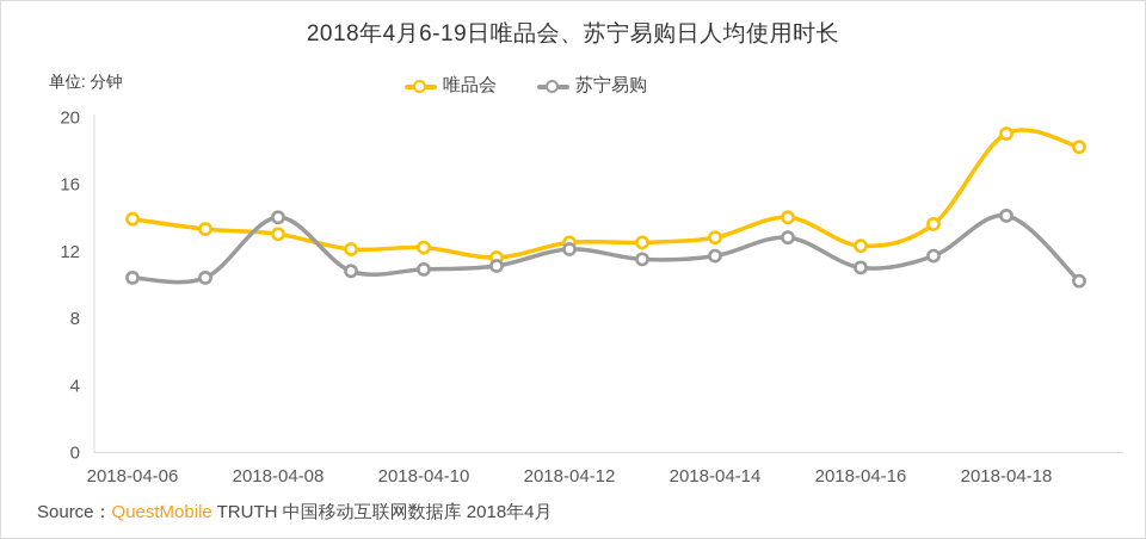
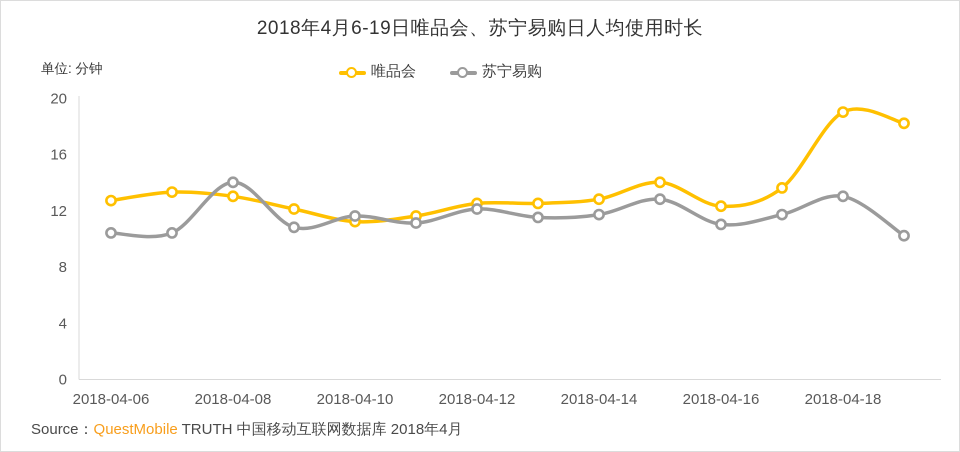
唯品会/2018-04-06: 13.9 -> 12.7
唯品会/2018-04-10: 12.2 -> 11.2
苏宁易购/2018-04-10: 10.9 -> 11.6
苏宁易购/2018-04-18: 14.1 -> 13.0
